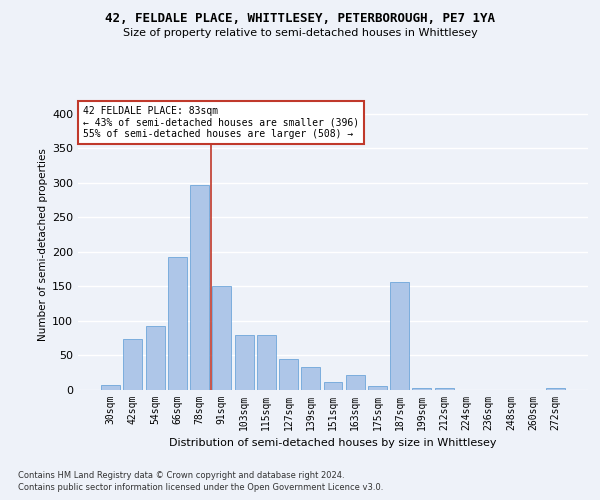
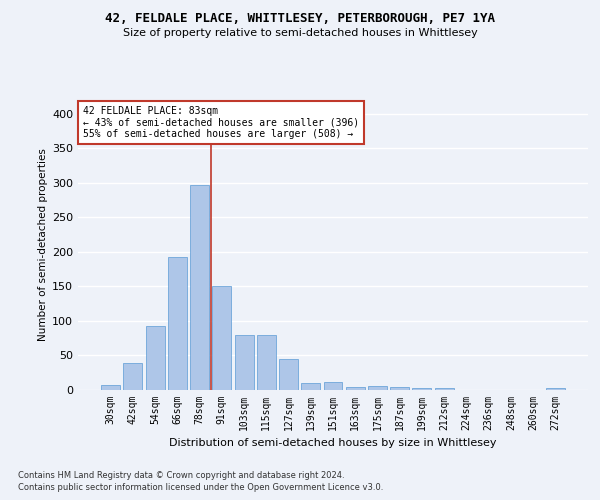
42sqm: 74 -> 39
139sqm: 34 -> 10
163sqm: 22 -> 5
187sqm: 156 -> 4
